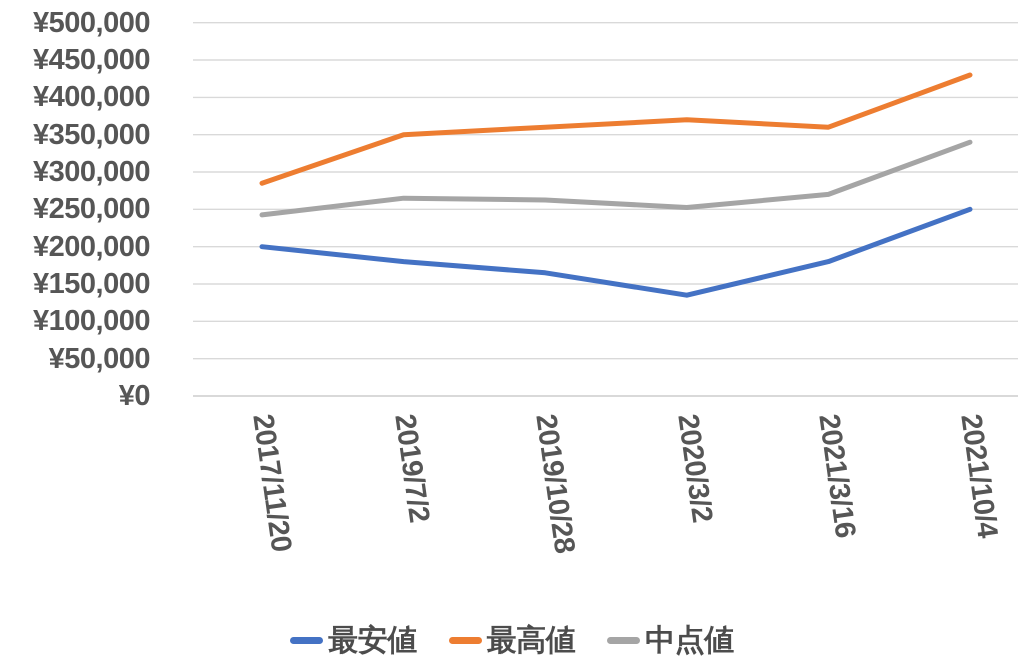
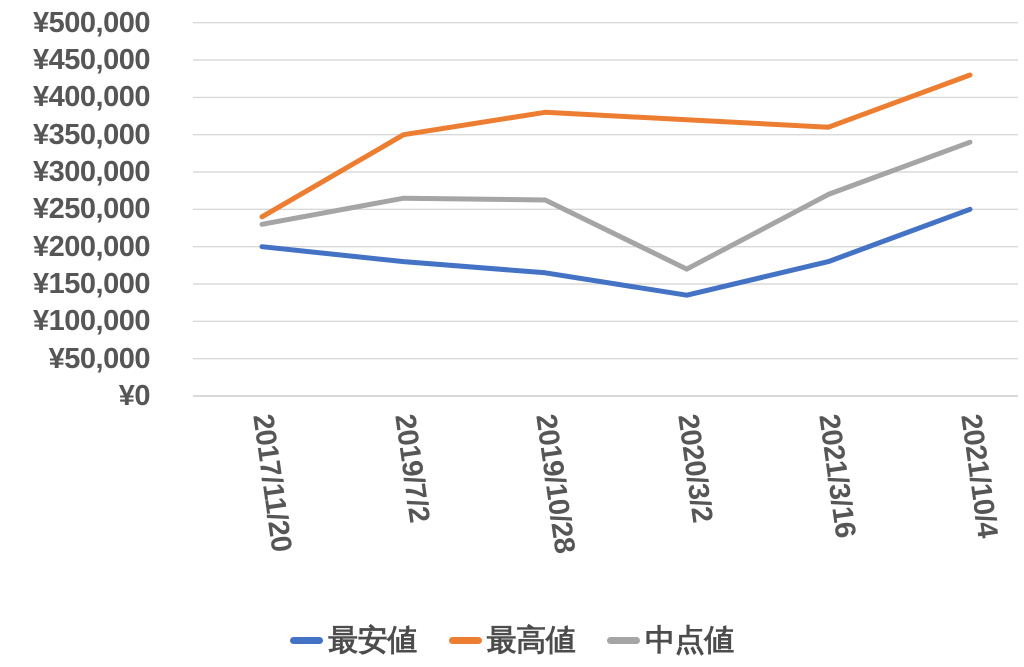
最高値/2017/11/20: ¥280000 -> ¥240000
中点値/2017/11/20: ¥240000 -> ¥230000
最高値/2019/10/28: ¥360000 -> ¥380000
中点値/2020/3/2: ¥250000 -> ¥170000
